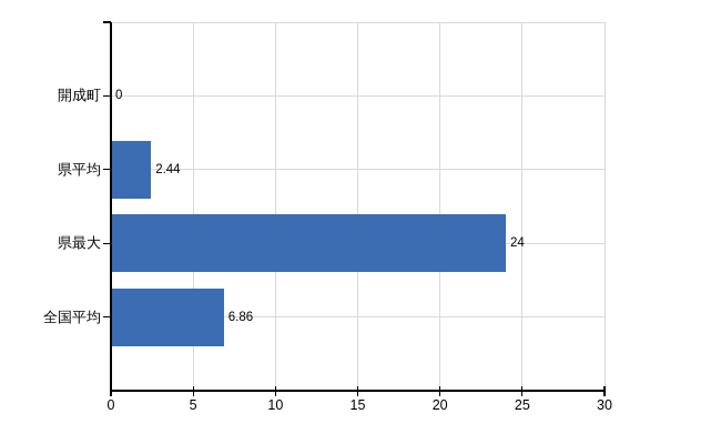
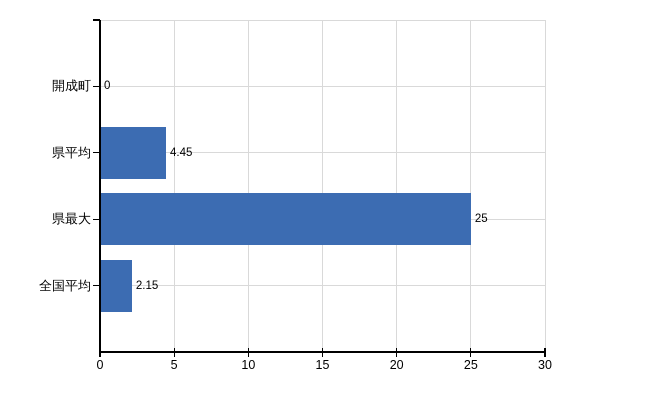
県平均: 2.44 -> 4.45
県最大: 24 -> 25
全国平均: 6.86 -> 2.15
